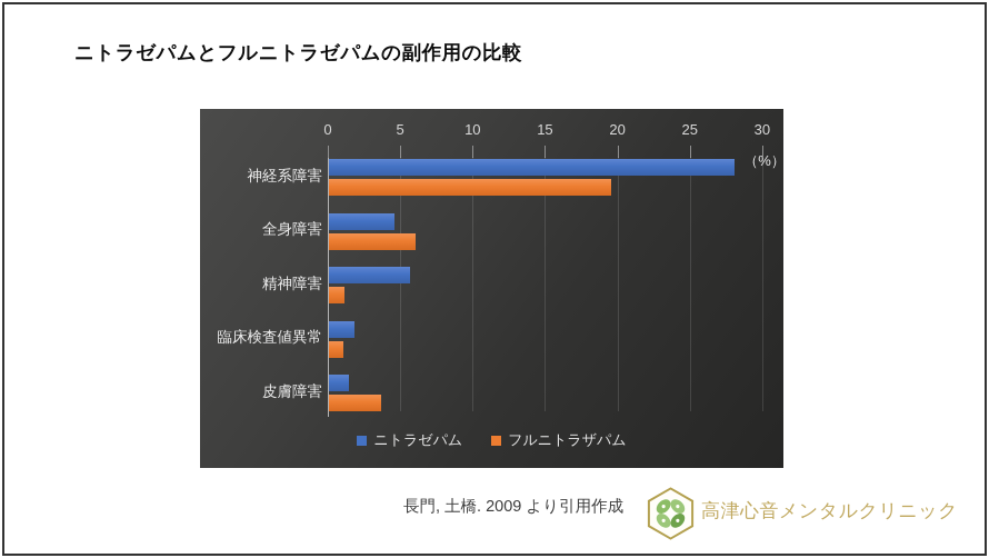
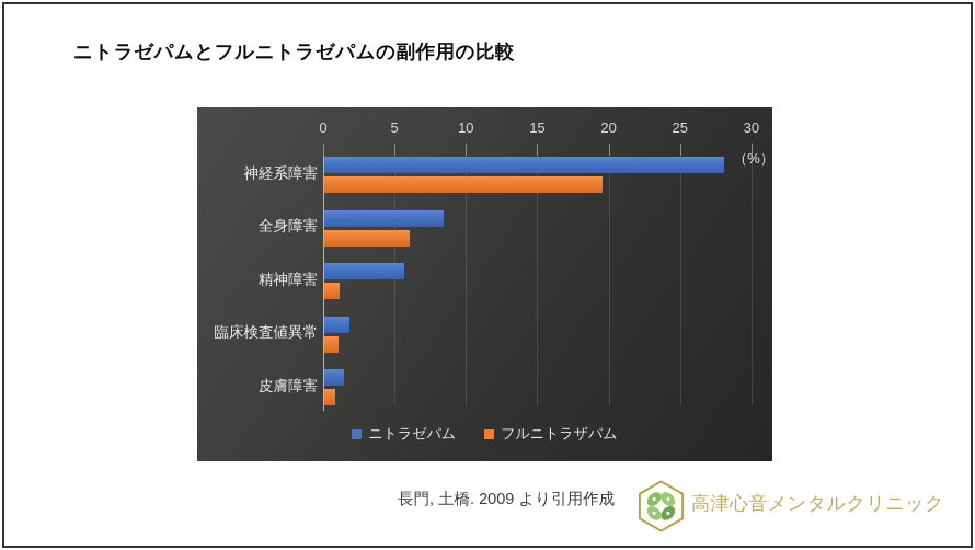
ニトラゼパム/全身障害: 4.5 -> 8.4
フルニトラザパム/皮膚障害: 3.6 -> 0.8
